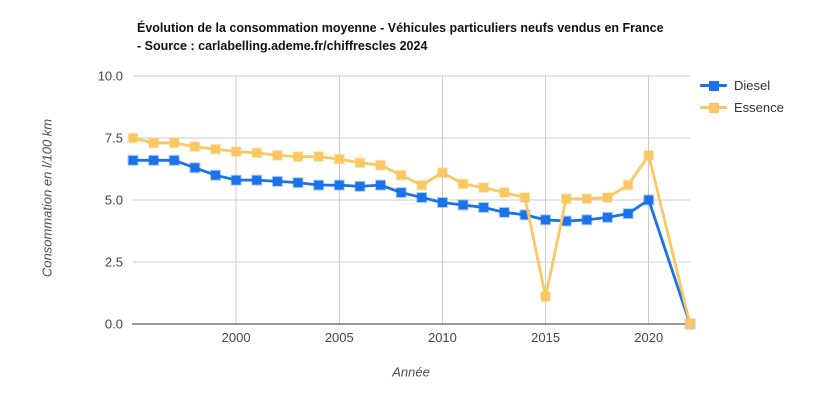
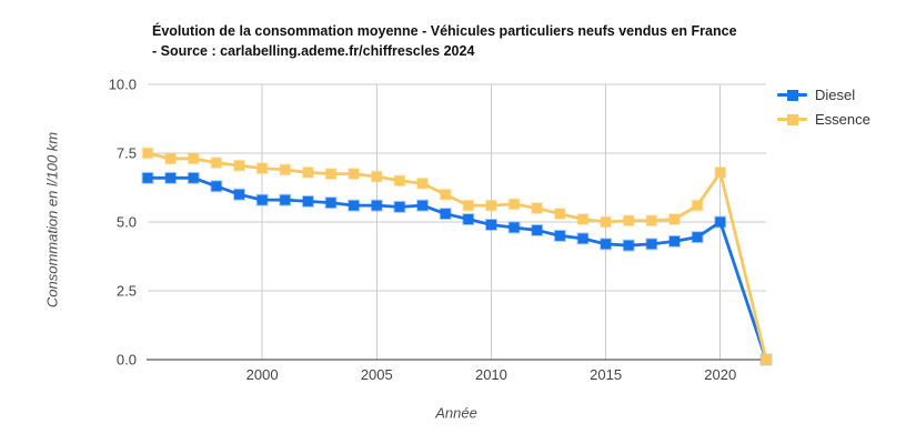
Essence/2010: 6.1 -> 5.6
Essence/2015: 1.1 -> 5.0
